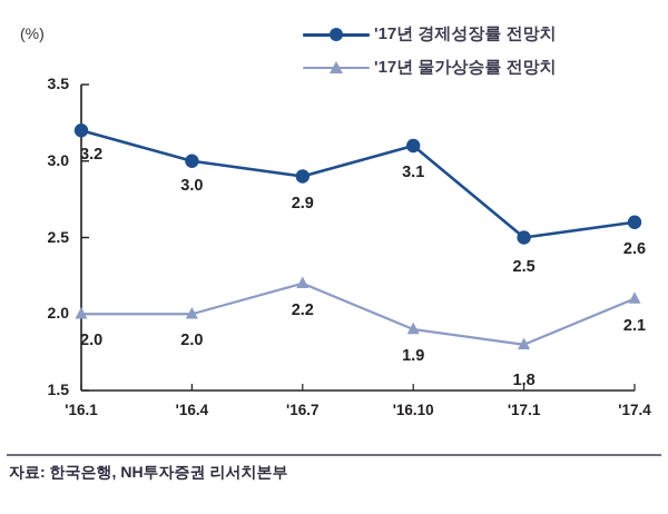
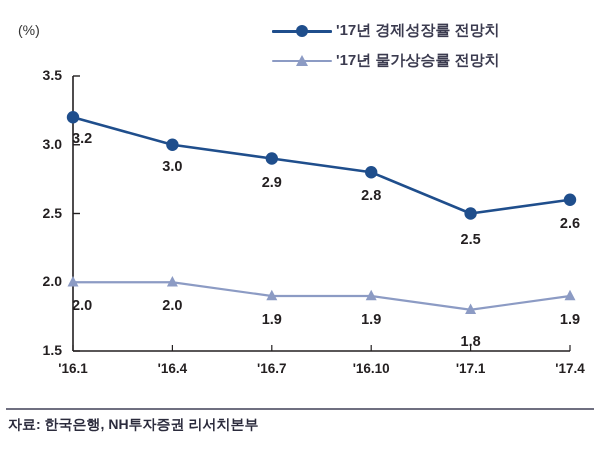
'17년 물가상승률 전망치/'16.7: 2.2 -> 1.9
'17년 경제성장률 전망치/'16.10: 3.1 -> 2.8
'17년 물가상승률 전망치/'17.4: 2.1 -> 1.9
